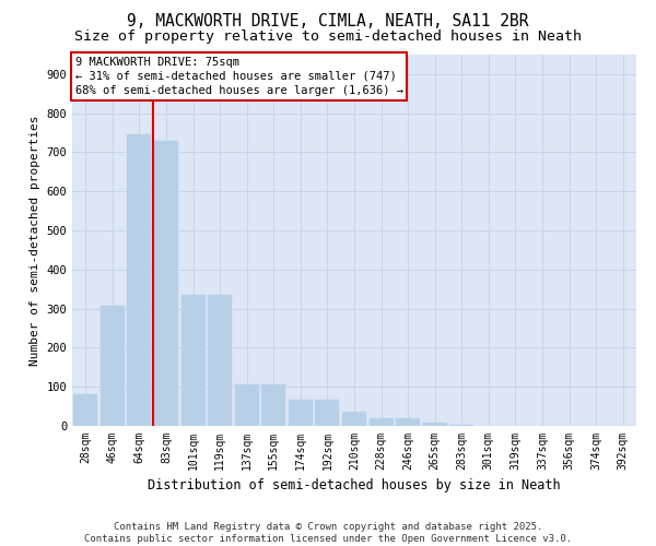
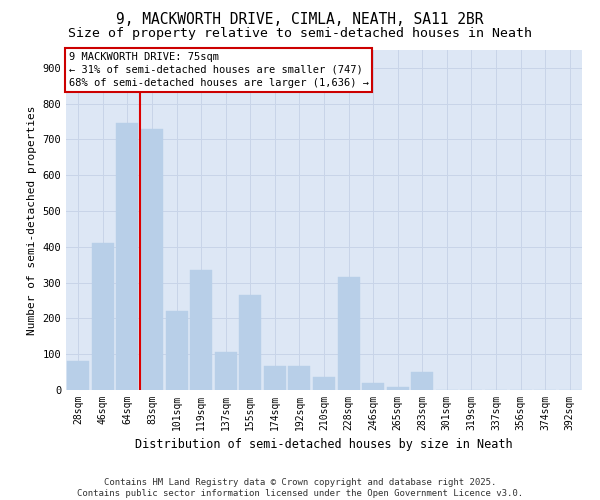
46sqm: 307 -> 410
101sqm: 335 -> 220
155sqm: 107 -> 265
228sqm: 20 -> 315
283sqm: 3 -> 50
